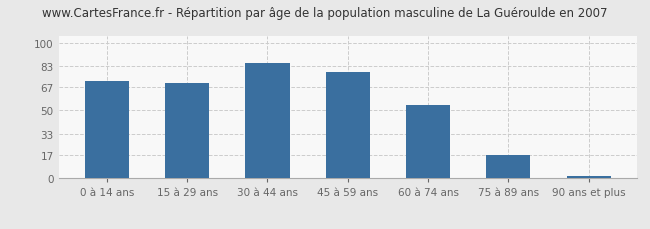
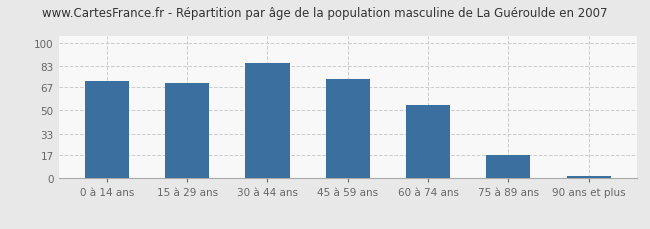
45 à 59 ans: 78 -> 73
